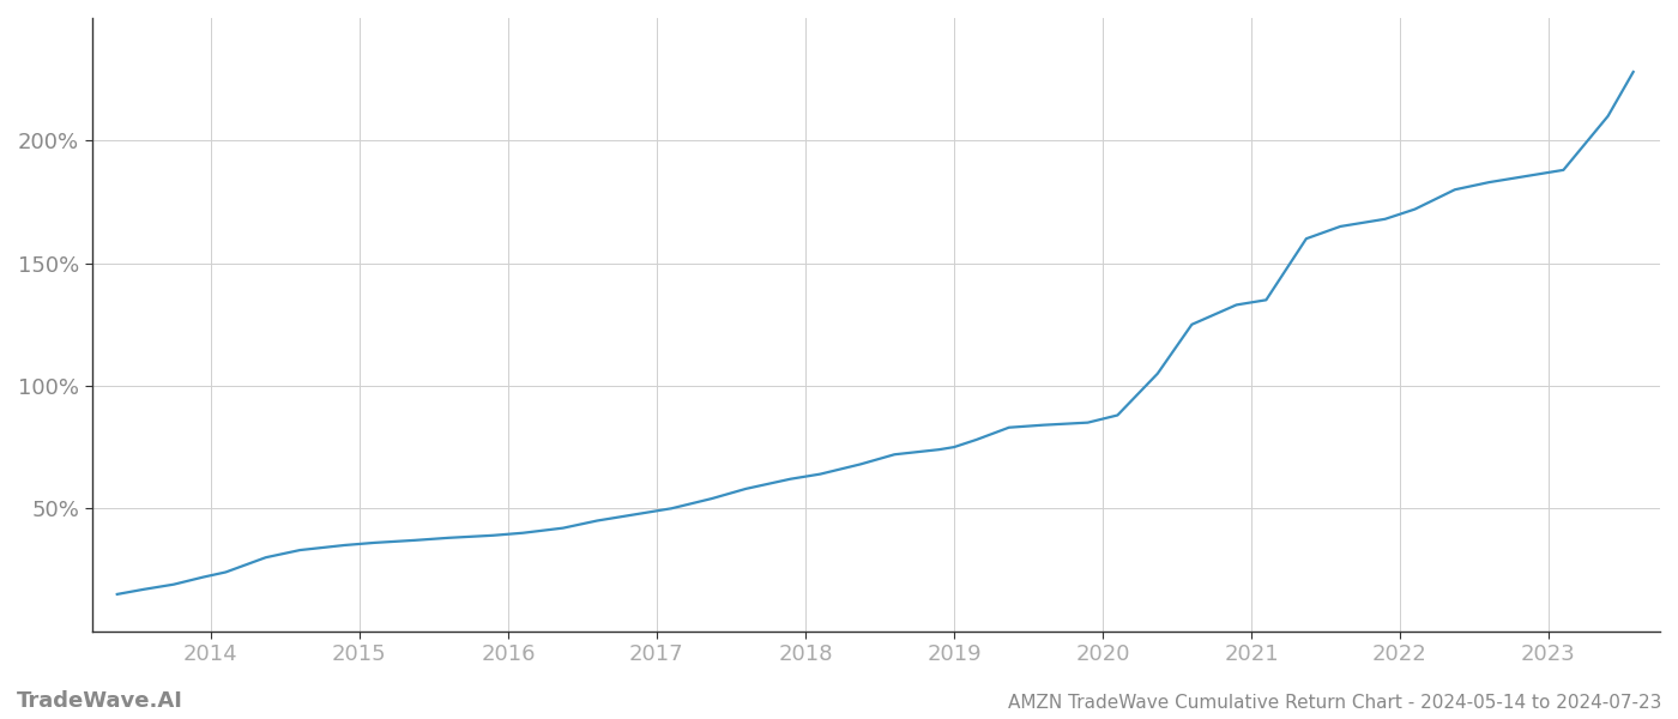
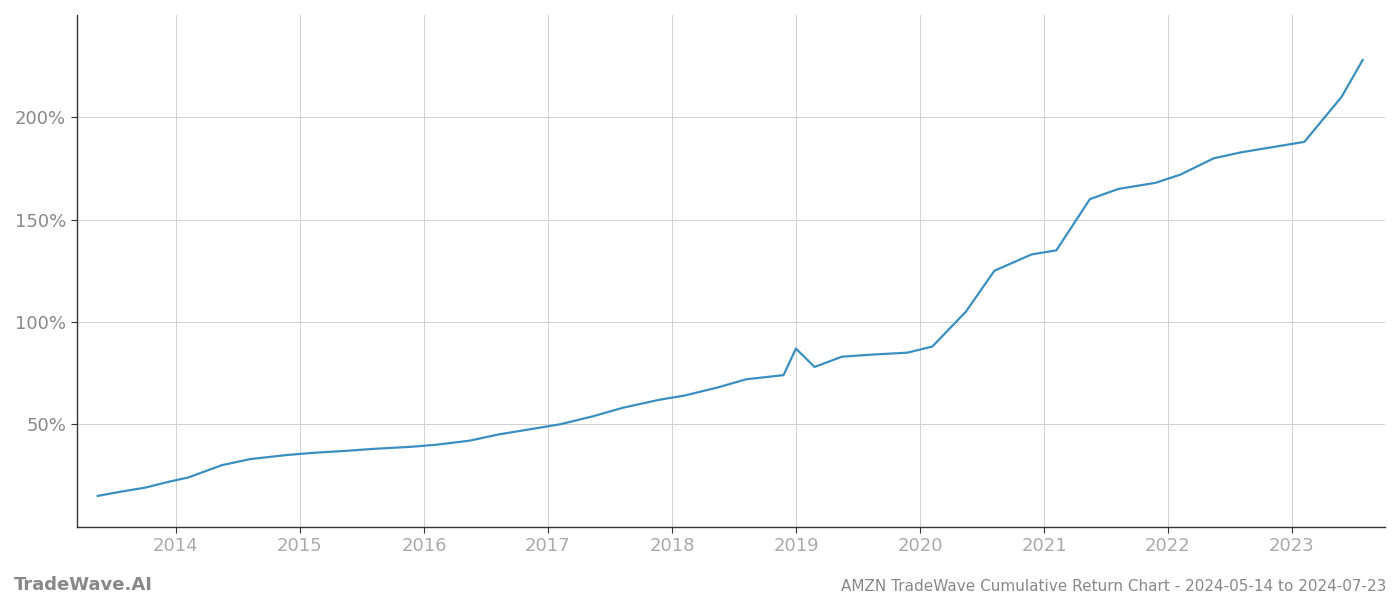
2019: 75% -> 87%
